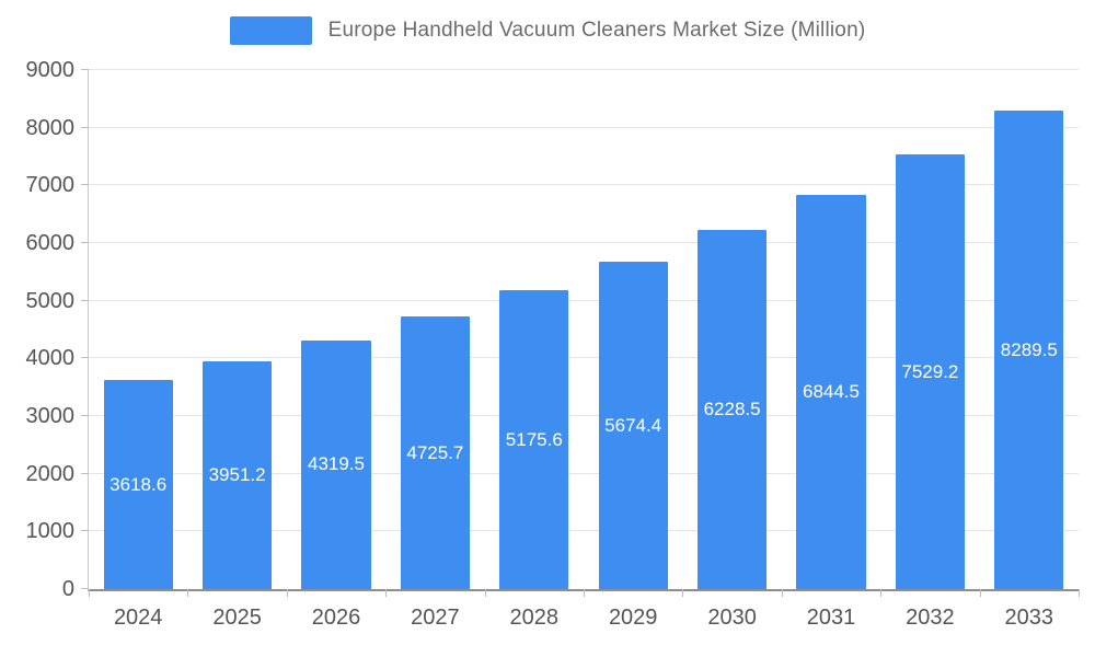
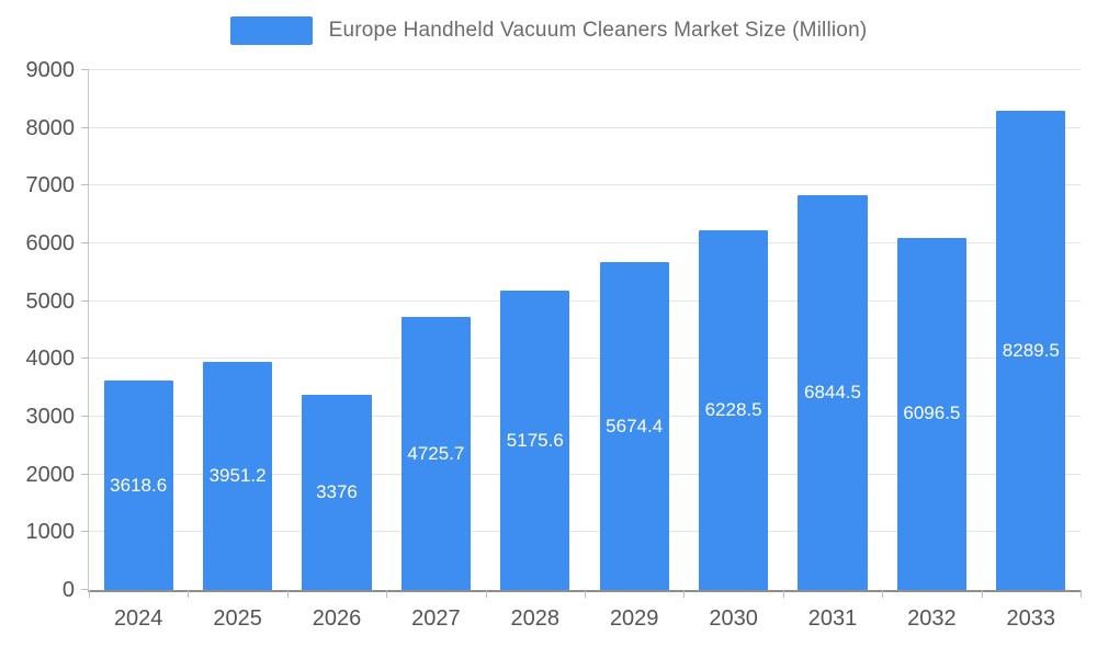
2026: 4319.5 -> 3376
2032: 7529.2 -> 6096.5
